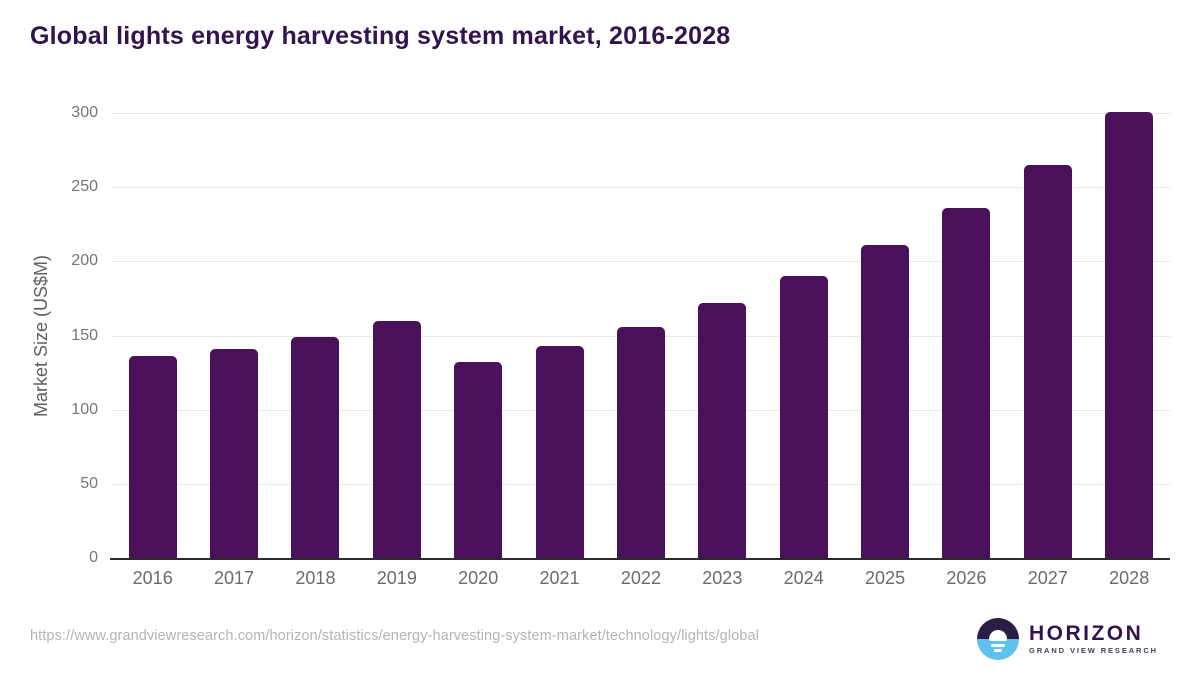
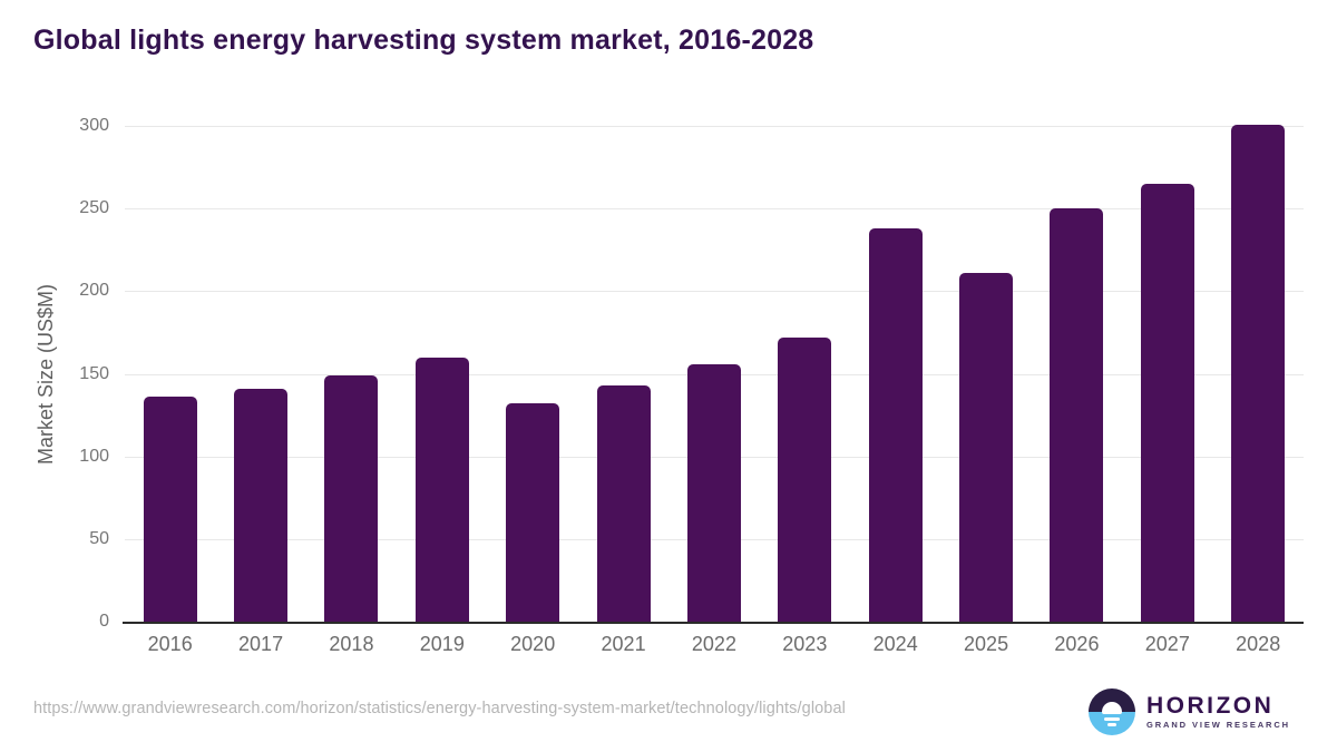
2024: 190 -> 238
2026: 236 -> 250
